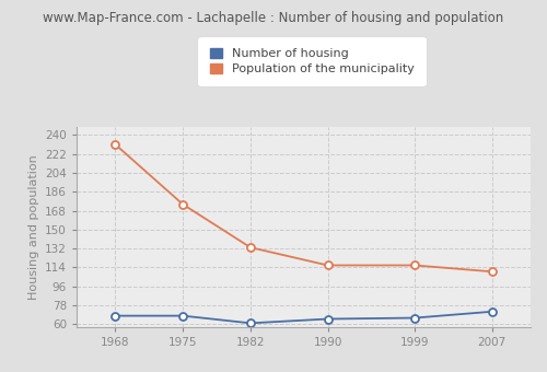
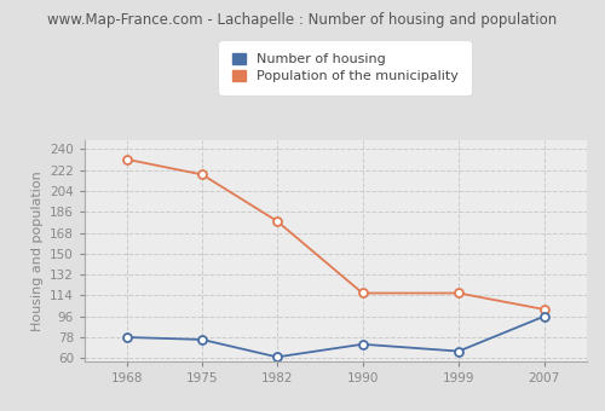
Number of housing/1968: 68 -> 78
Number of housing/1975: 68 -> 76
Population of the municipality/1975: 174 -> 218
Population of the municipality/1982: 133 -> 178
Number of housing/1990: 65 -> 72
Number of housing/2007: 72 -> 96
Population of the municipality/2007: 110 -> 102
